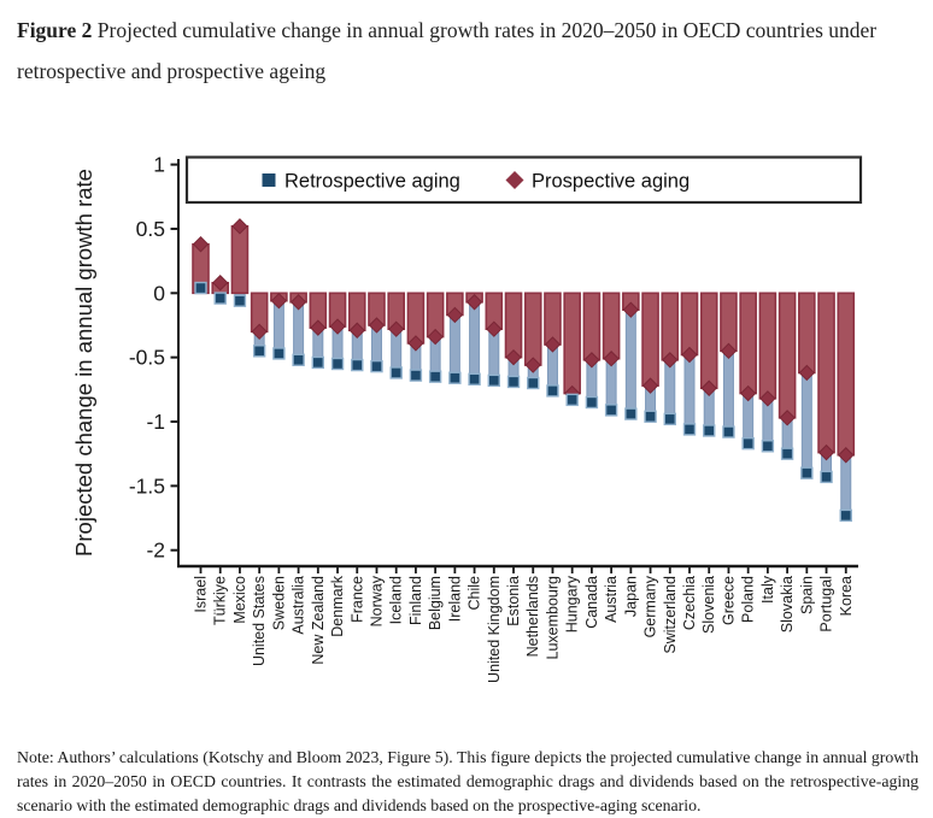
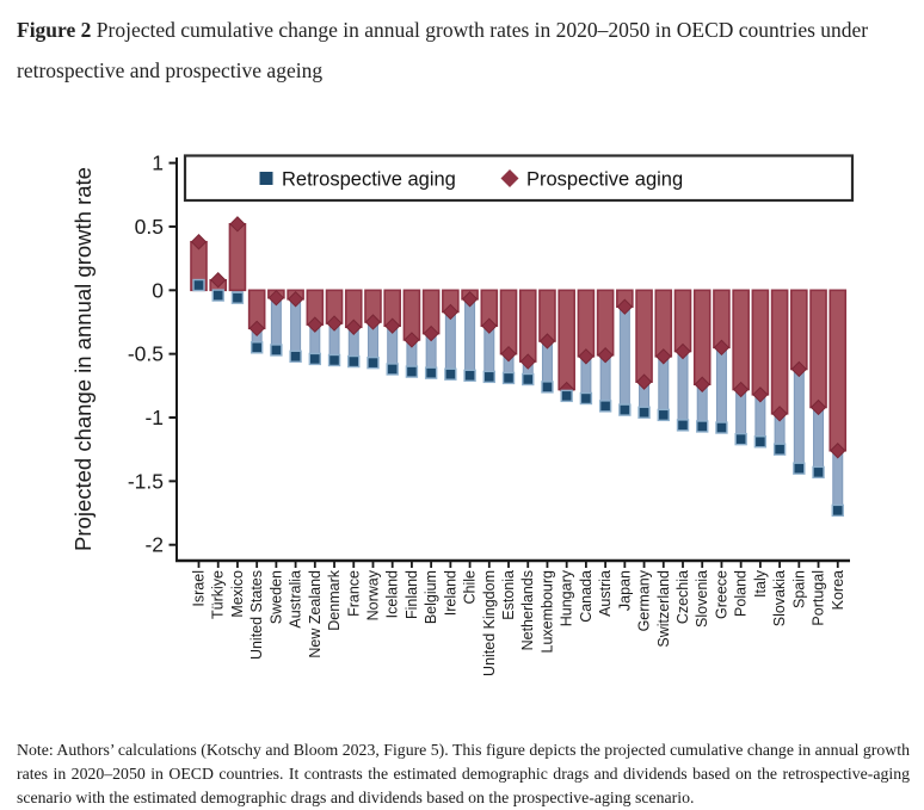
Prospective aging/Portugal: -1.24 -> -0.92
